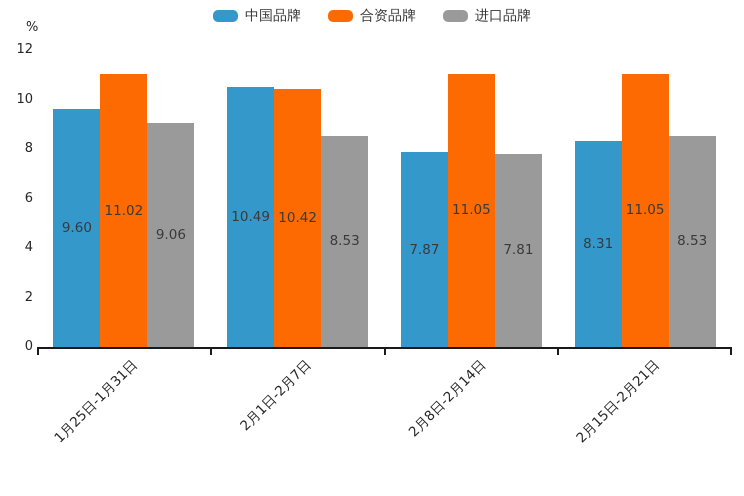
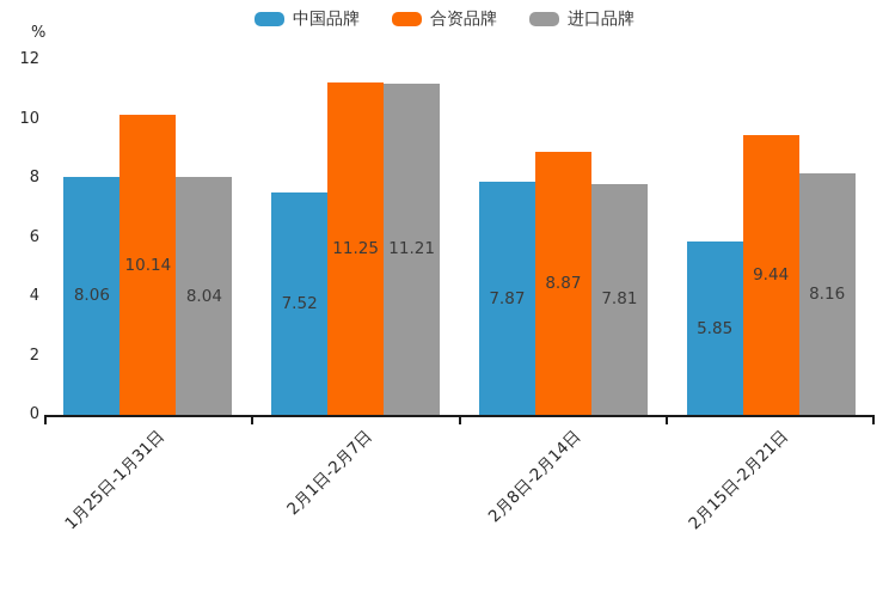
中国品牌/1月25日-1月31日: 9.60 -> 8.06
合资品牌/1月25日-1月31日: 11.02 -> 10.14
进口品牌/1月25日-1月31日: 9.06 -> 8.04
中国品牌/2月1日-2月7日: 10.49 -> 7.52
合资品牌/2月1日-2月7日: 10.42 -> 11.25
进口品牌/2月1日-2月7日: 8.53 -> 11.21
合资品牌/2月8日-2月14日: 11.05 -> 8.87
中国品牌/2月15日-2月21日: 8.31 -> 5.85
合资品牌/2月15日-2月21日: 11.05 -> 9.44
进口品牌/2月15日-2月21日: 8.53 -> 8.16
